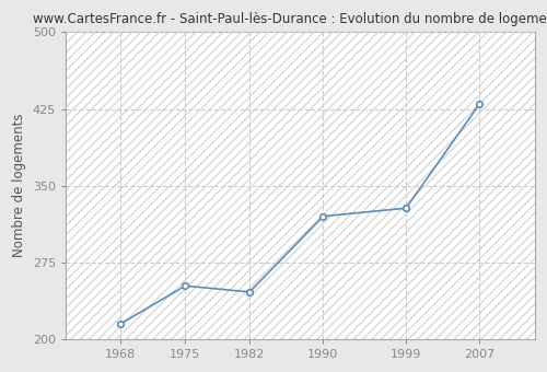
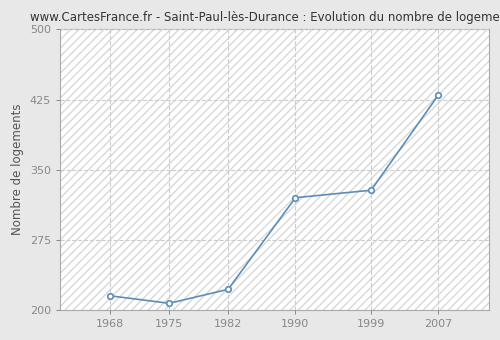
1975: 252 -> 207
1982: 246 -> 222
